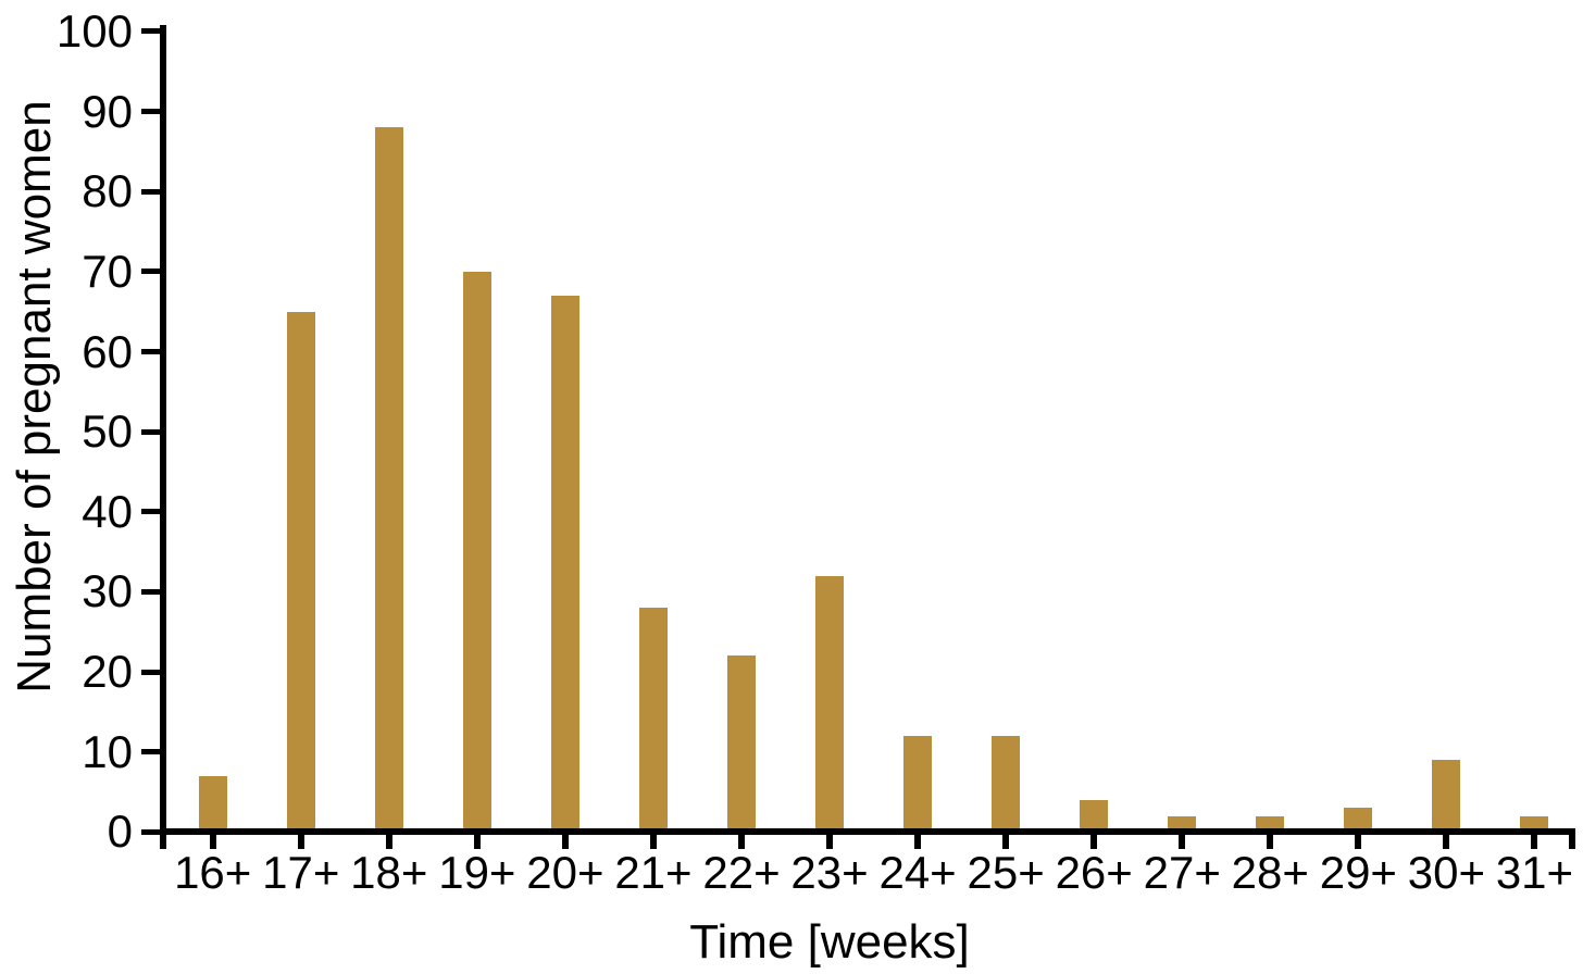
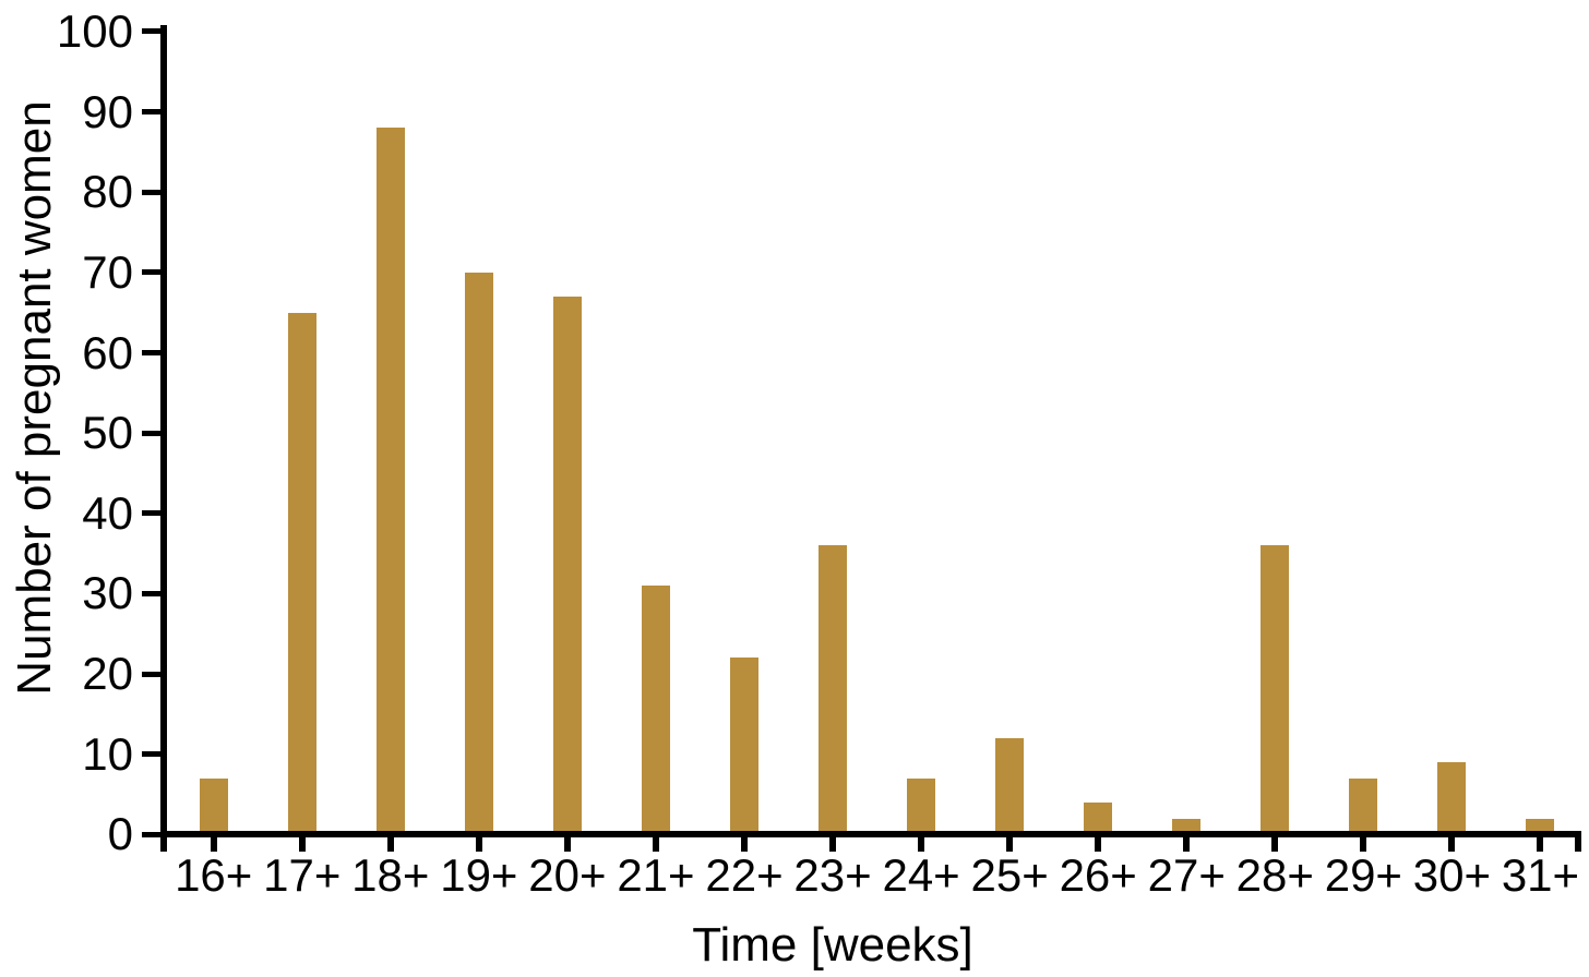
21+: 28 -> 31
23+: 32 -> 36
24+: 12 -> 7
28+: 2 -> 36
29+: 3 -> 7
